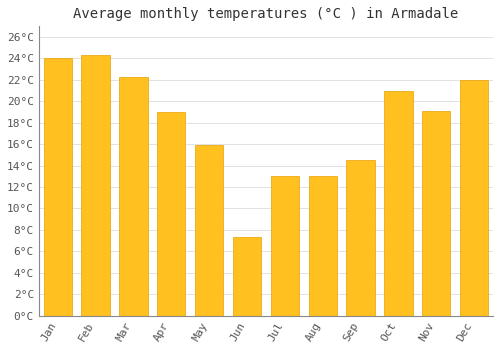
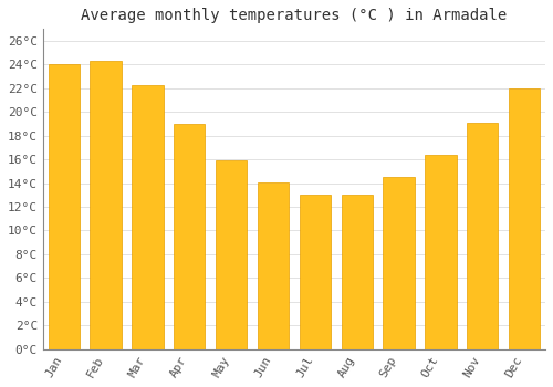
Jun: 7.3°C -> 14.1°C
Oct: 21.0°C -> 16.4°C
